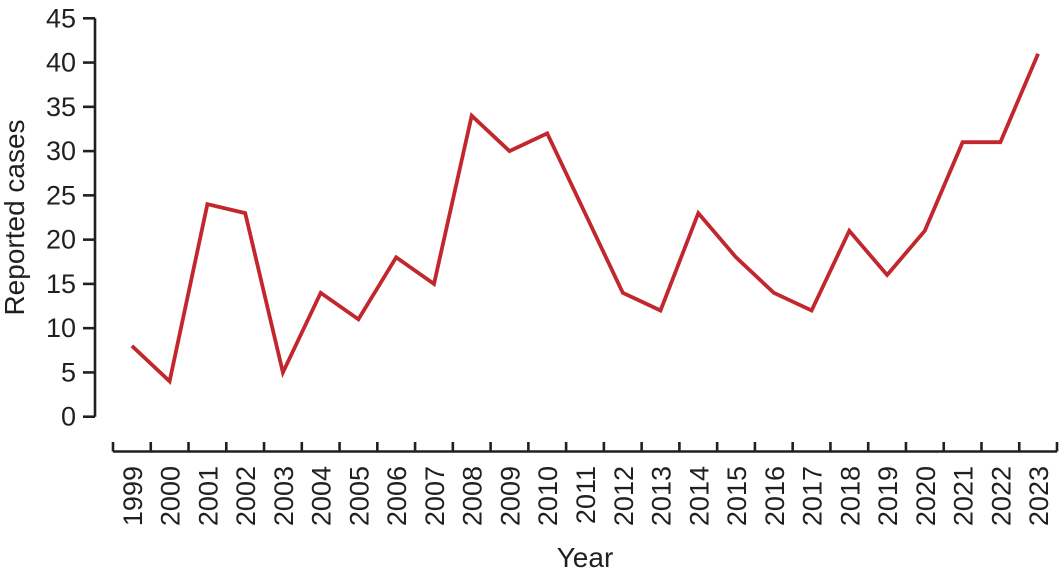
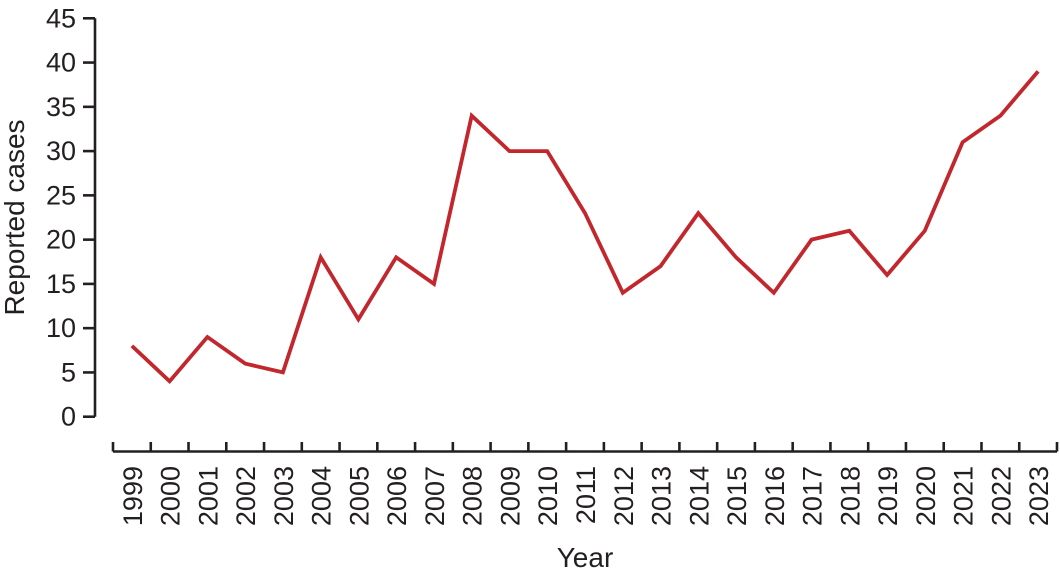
2001: 24 -> 9
2002: 23 -> 6
2004: 14 -> 18
2010: 32 -> 30
2013: 12 -> 17
2017: 12 -> 20
2022: 31 -> 34
2023: 41 -> 39
